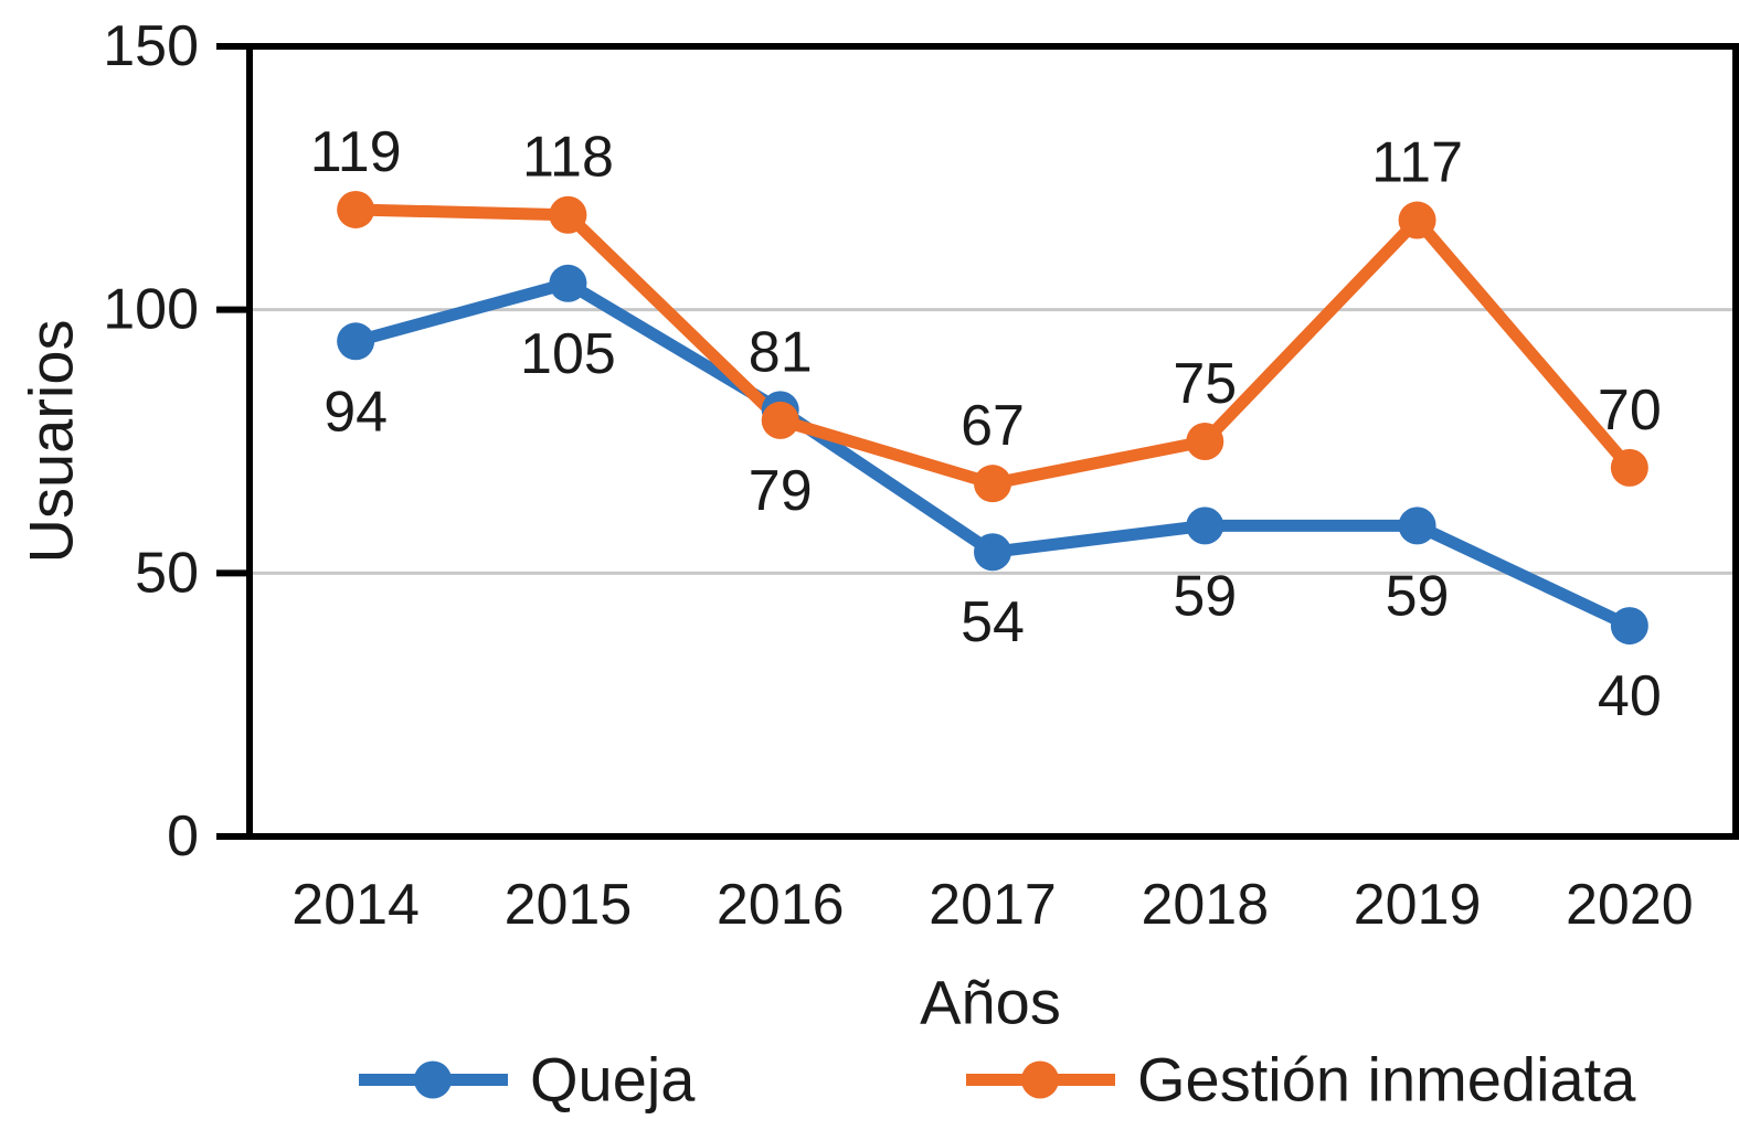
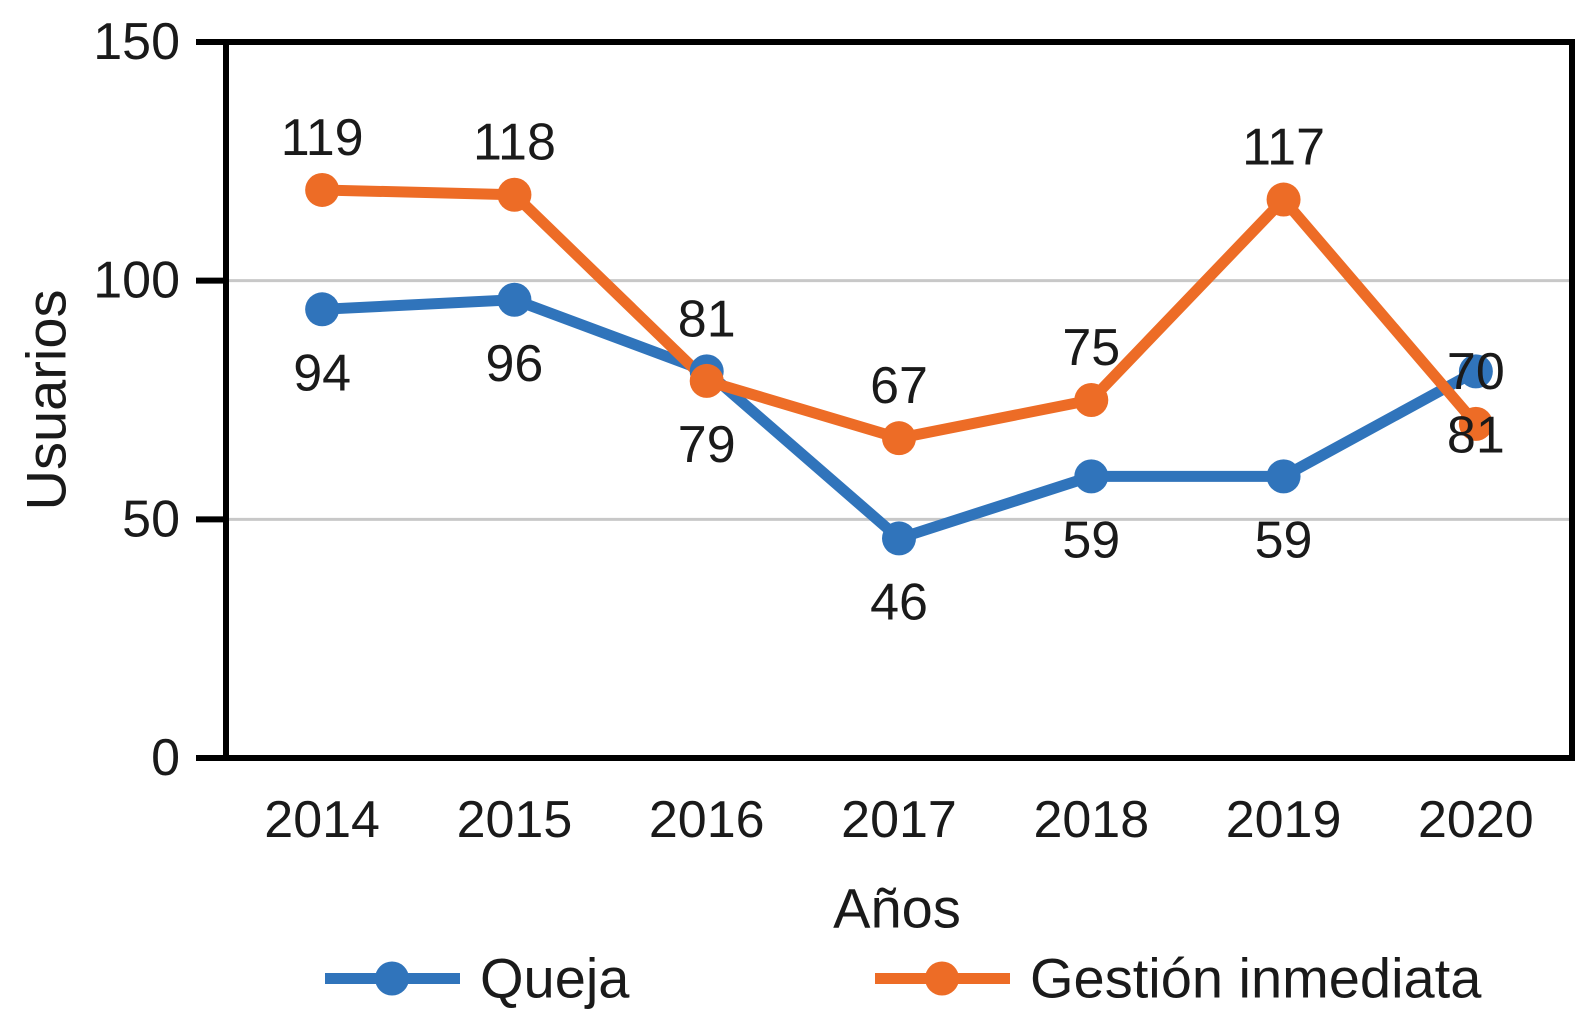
Queja/2015: 105 -> 96
Queja/2017: 54 -> 46
Queja/2020: 40 -> 81
